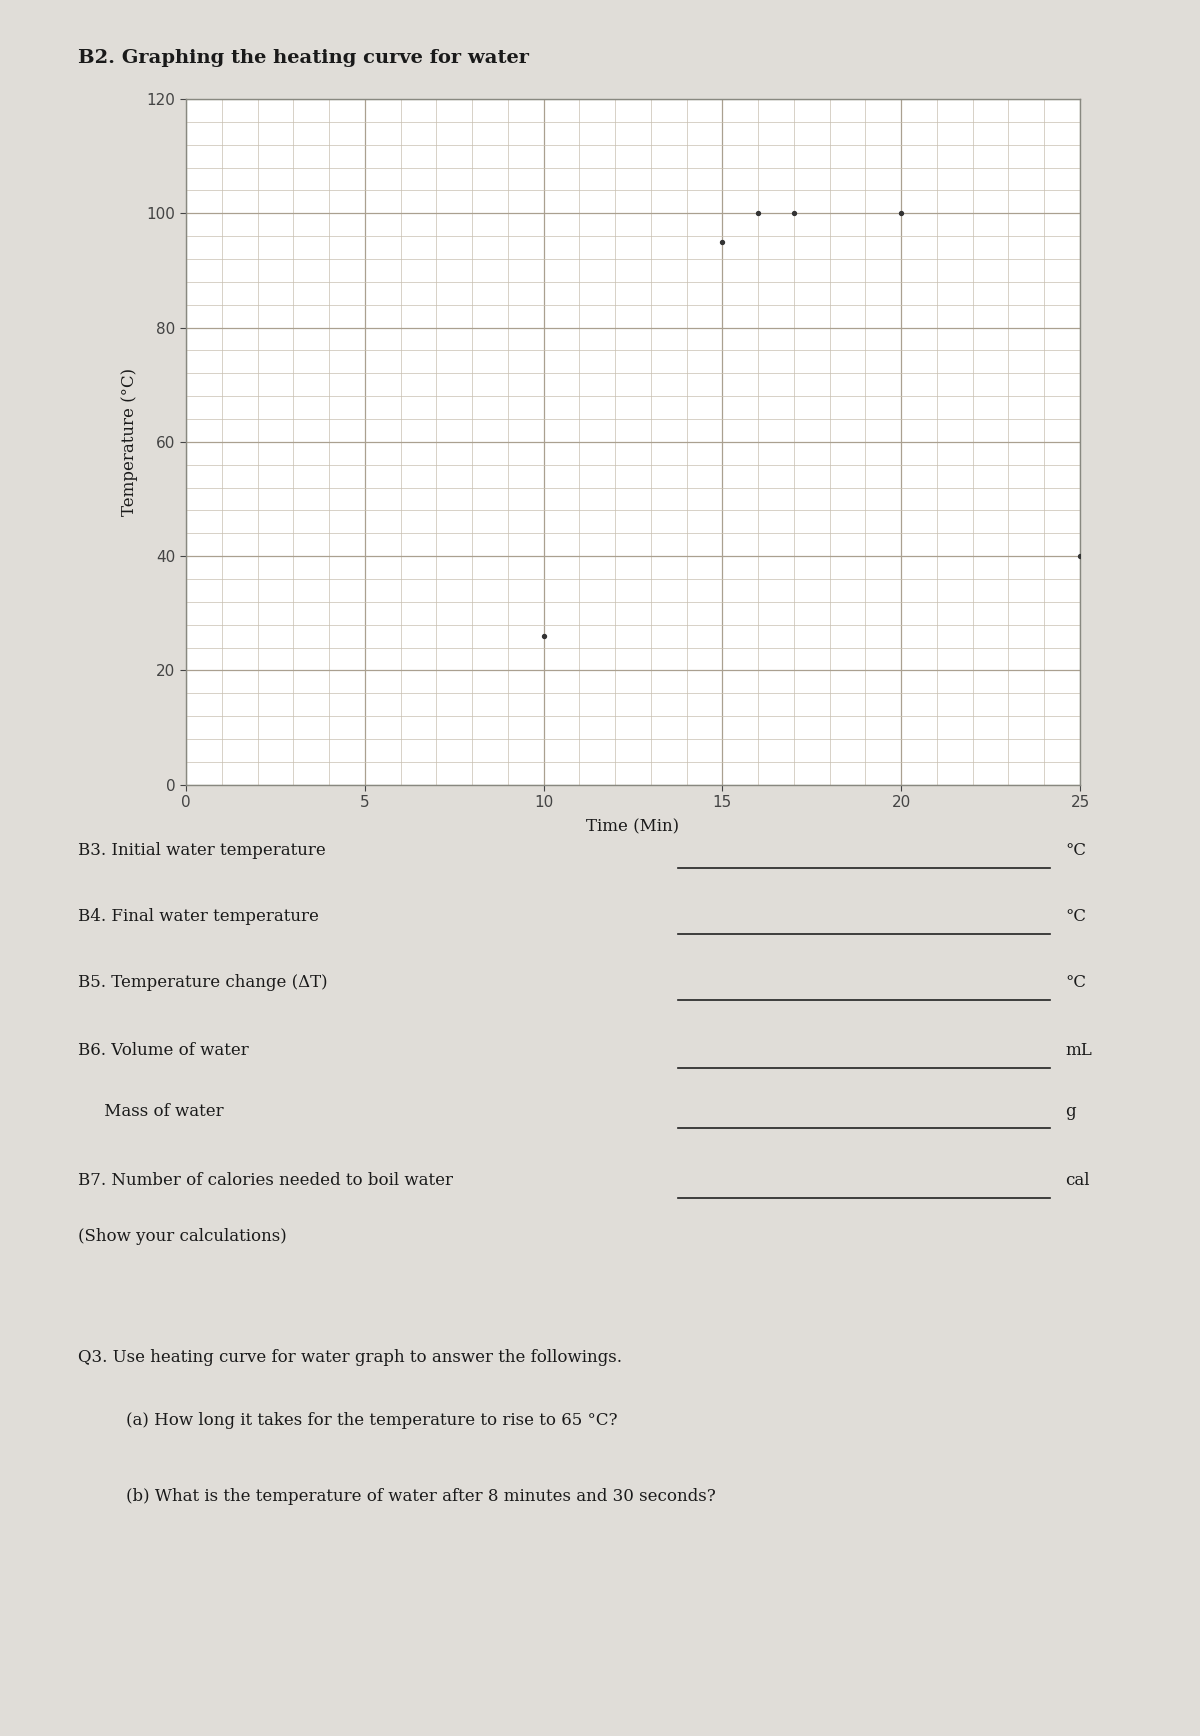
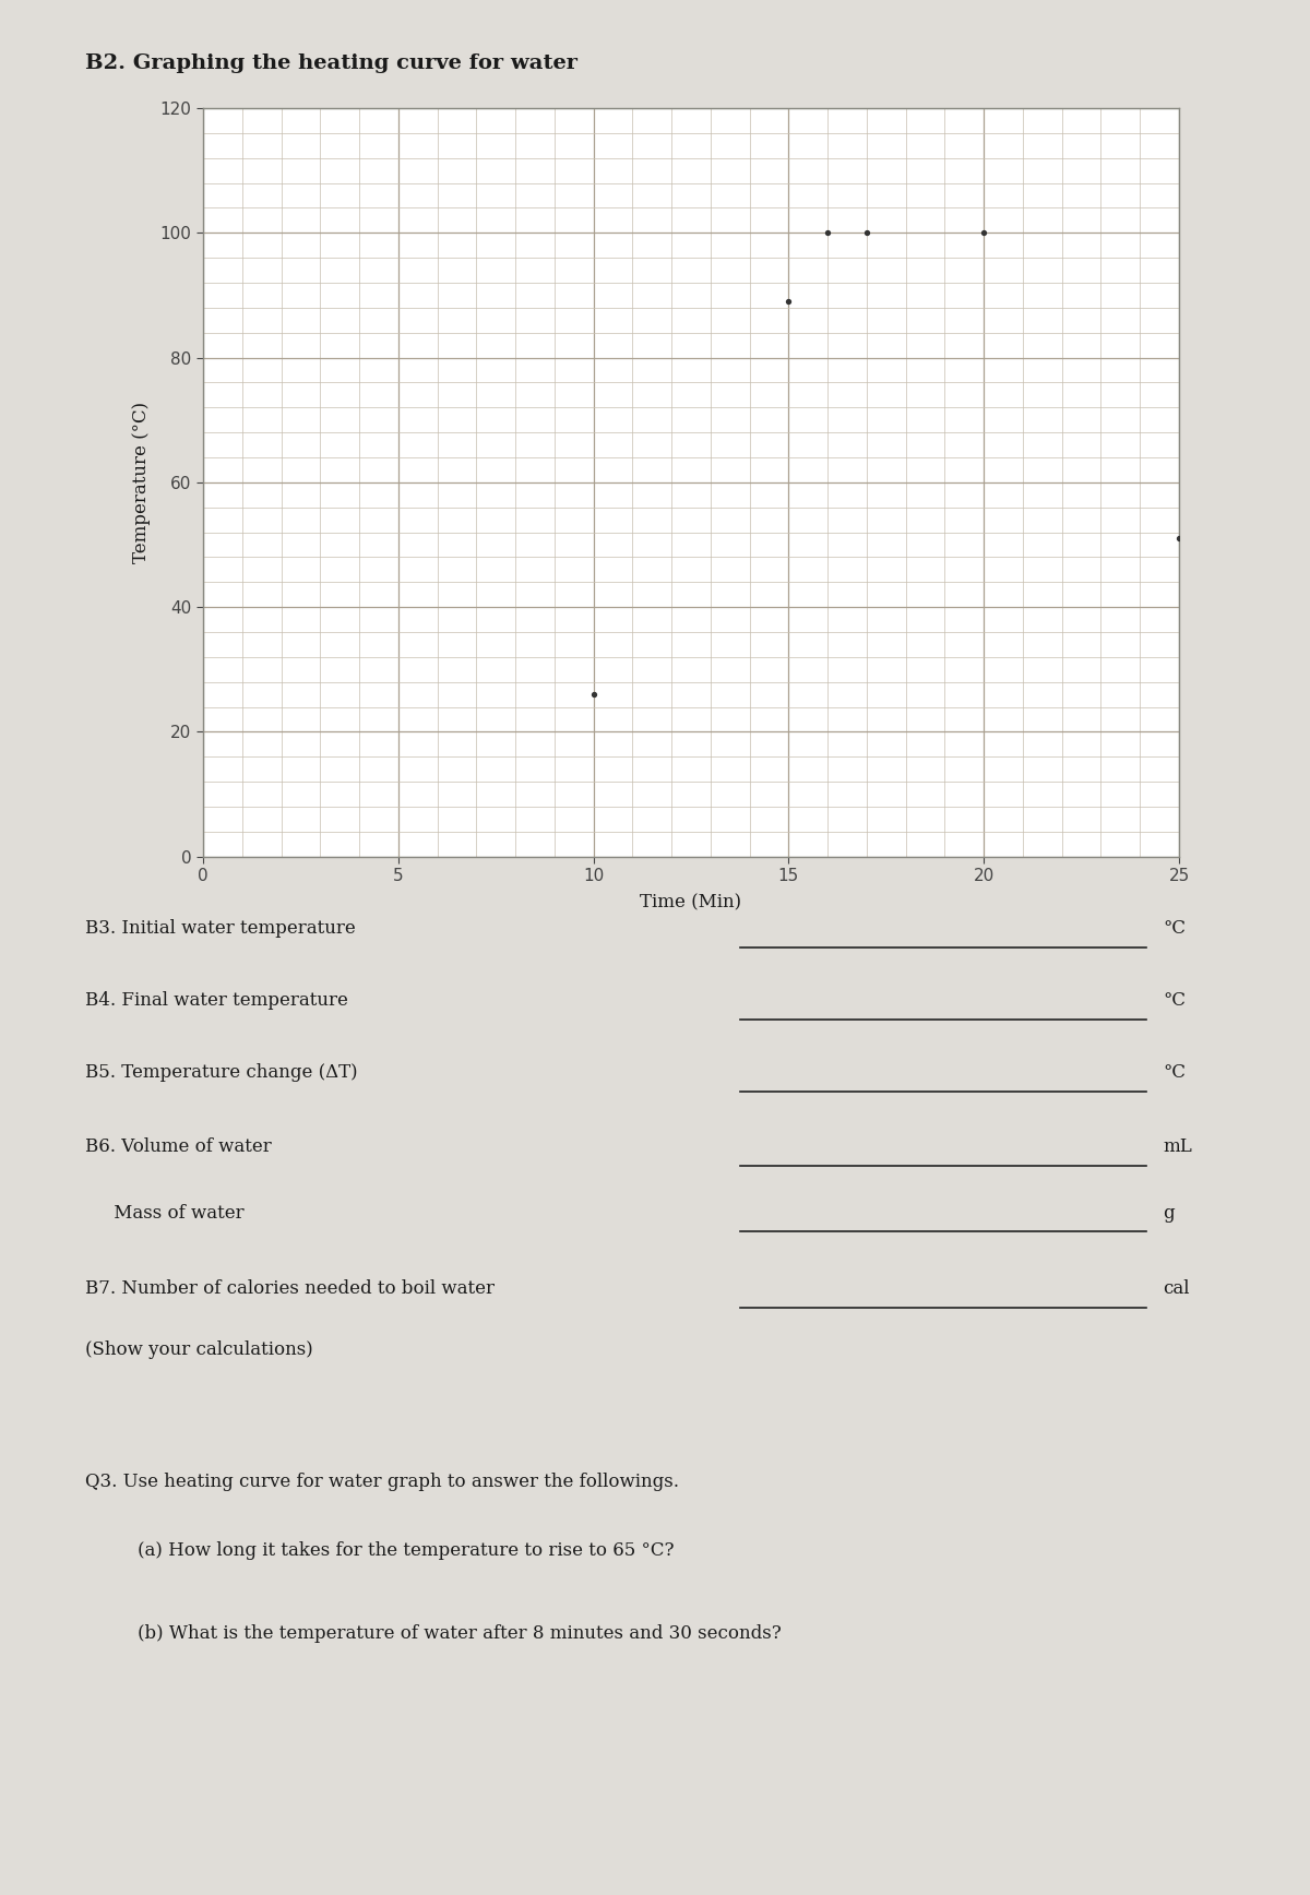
15: 95 -> 89
25: 40 -> 51
